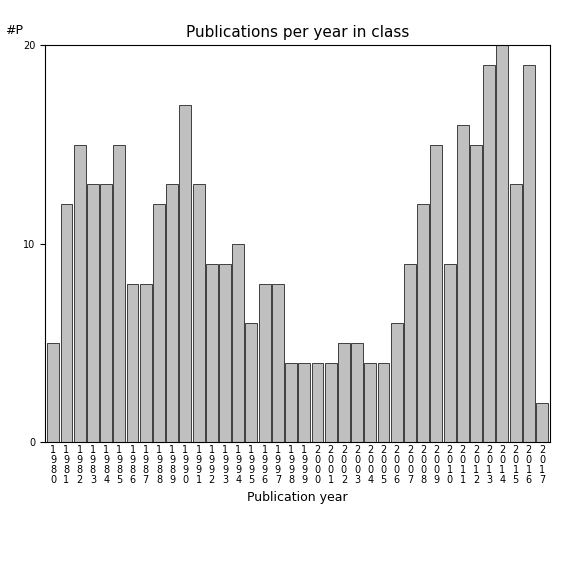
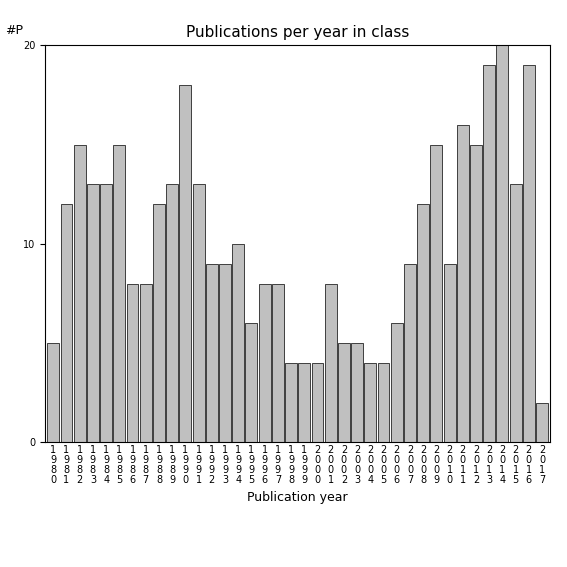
1 9 9 0: 17 -> 18
2 0 0 1: 4 -> 8
